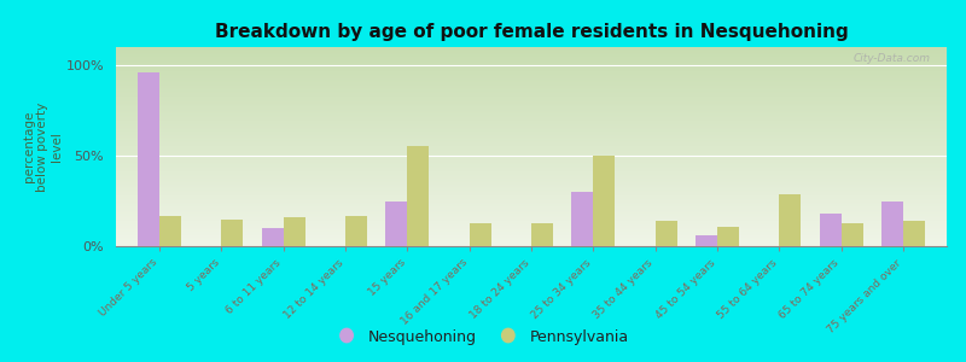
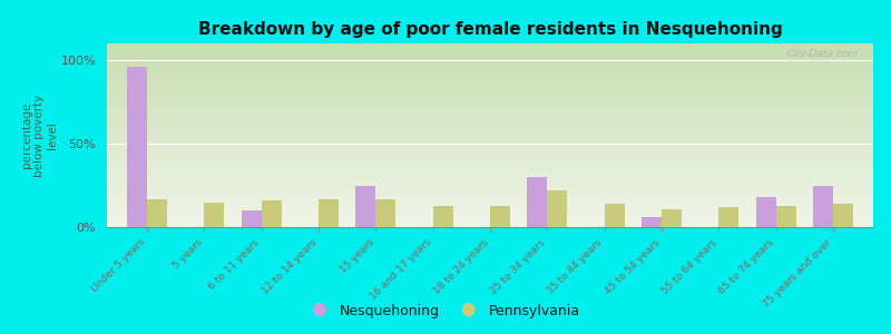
Pennsylvania/15 years: 55% -> 17%
Pennsylvania/25 to 34 years: 50% -> 22%
Pennsylvania/55 to 64 years: 29% -> 12%
